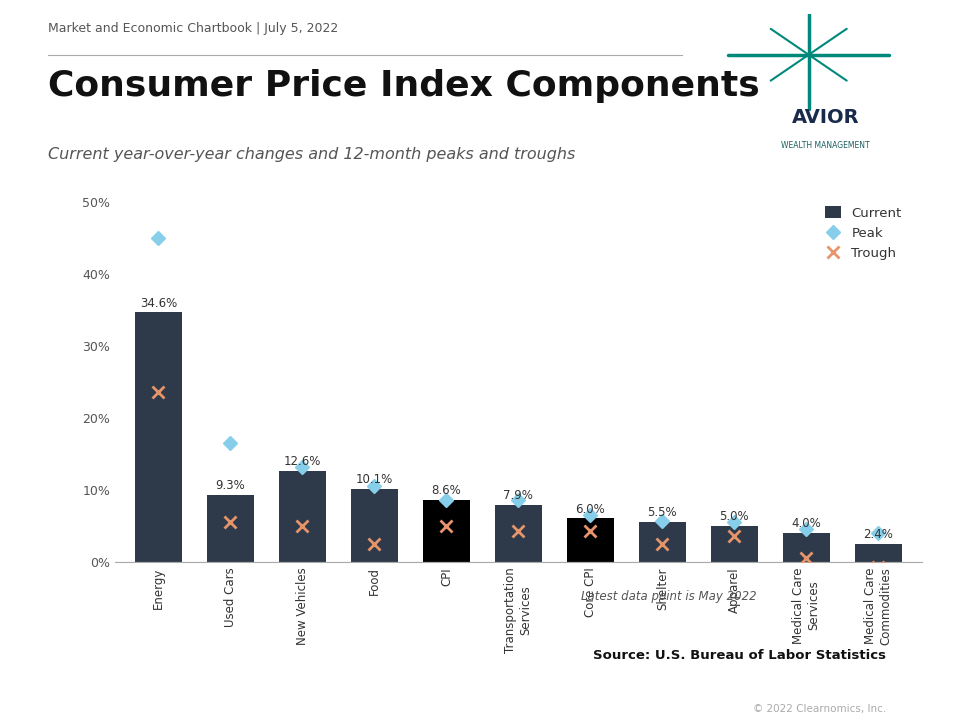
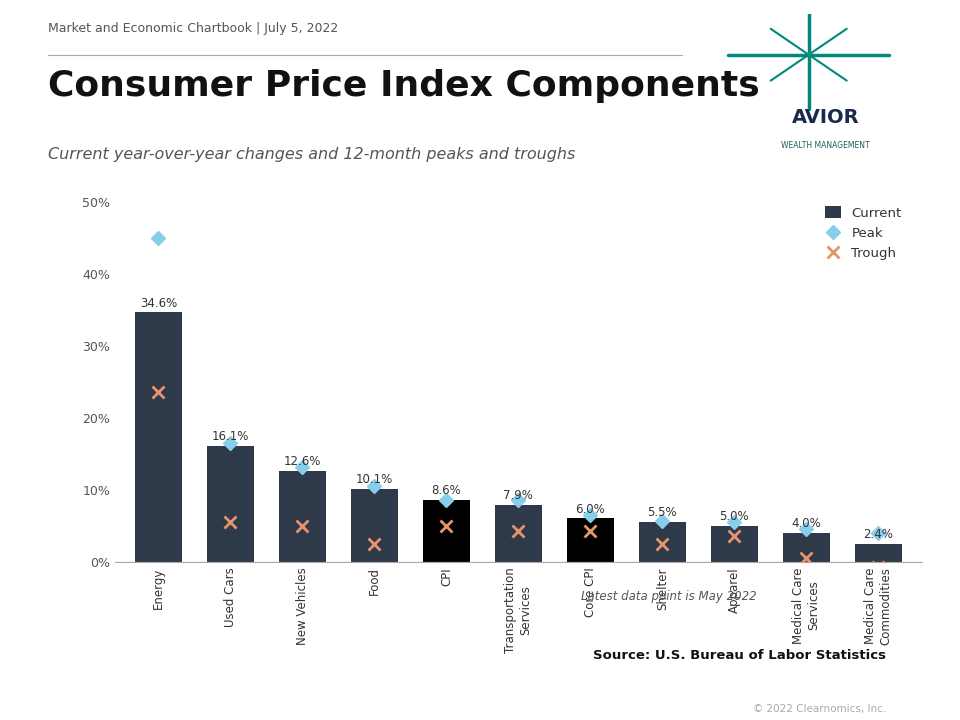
Used Cars: 9.3% -> 16.1%
